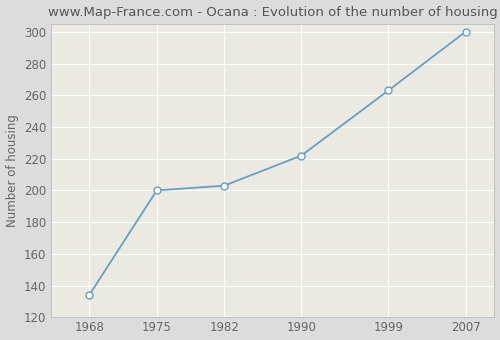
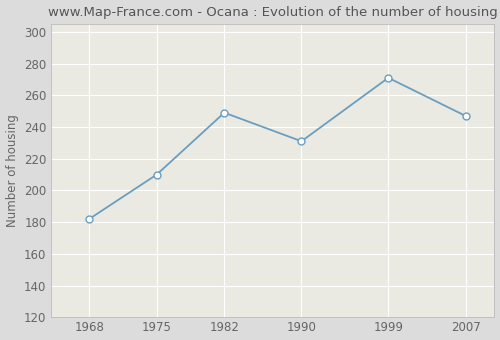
1968: 134 -> 182
1975: 200 -> 210
1982: 203 -> 249
1990: 222 -> 231
1999: 263 -> 271
2007: 300 -> 247
